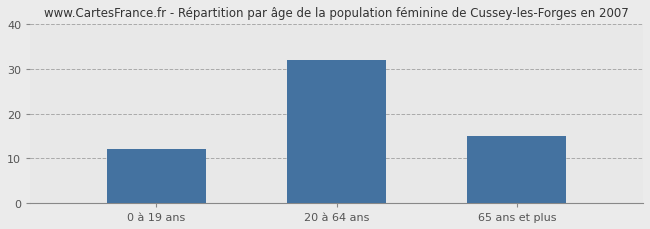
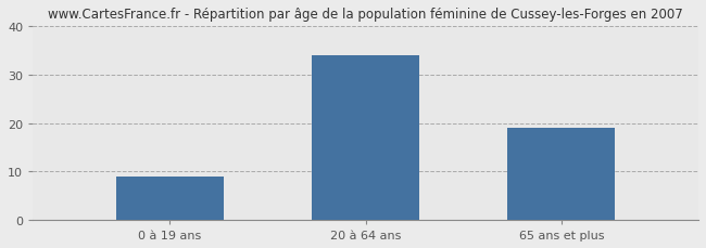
0 à 19 ans: 12 -> 9
20 à 64 ans: 32 -> 34
65 ans et plus: 15 -> 19
